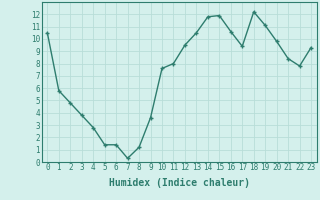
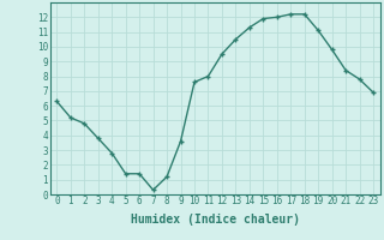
0: 10.5 -> 6.3
1: 5.8 -> 5.2
14: 11.8 -> 11.3
16: 10.6 -> 12.0
17: 9.4 -> 12.2
23: 9.3 -> 6.9
